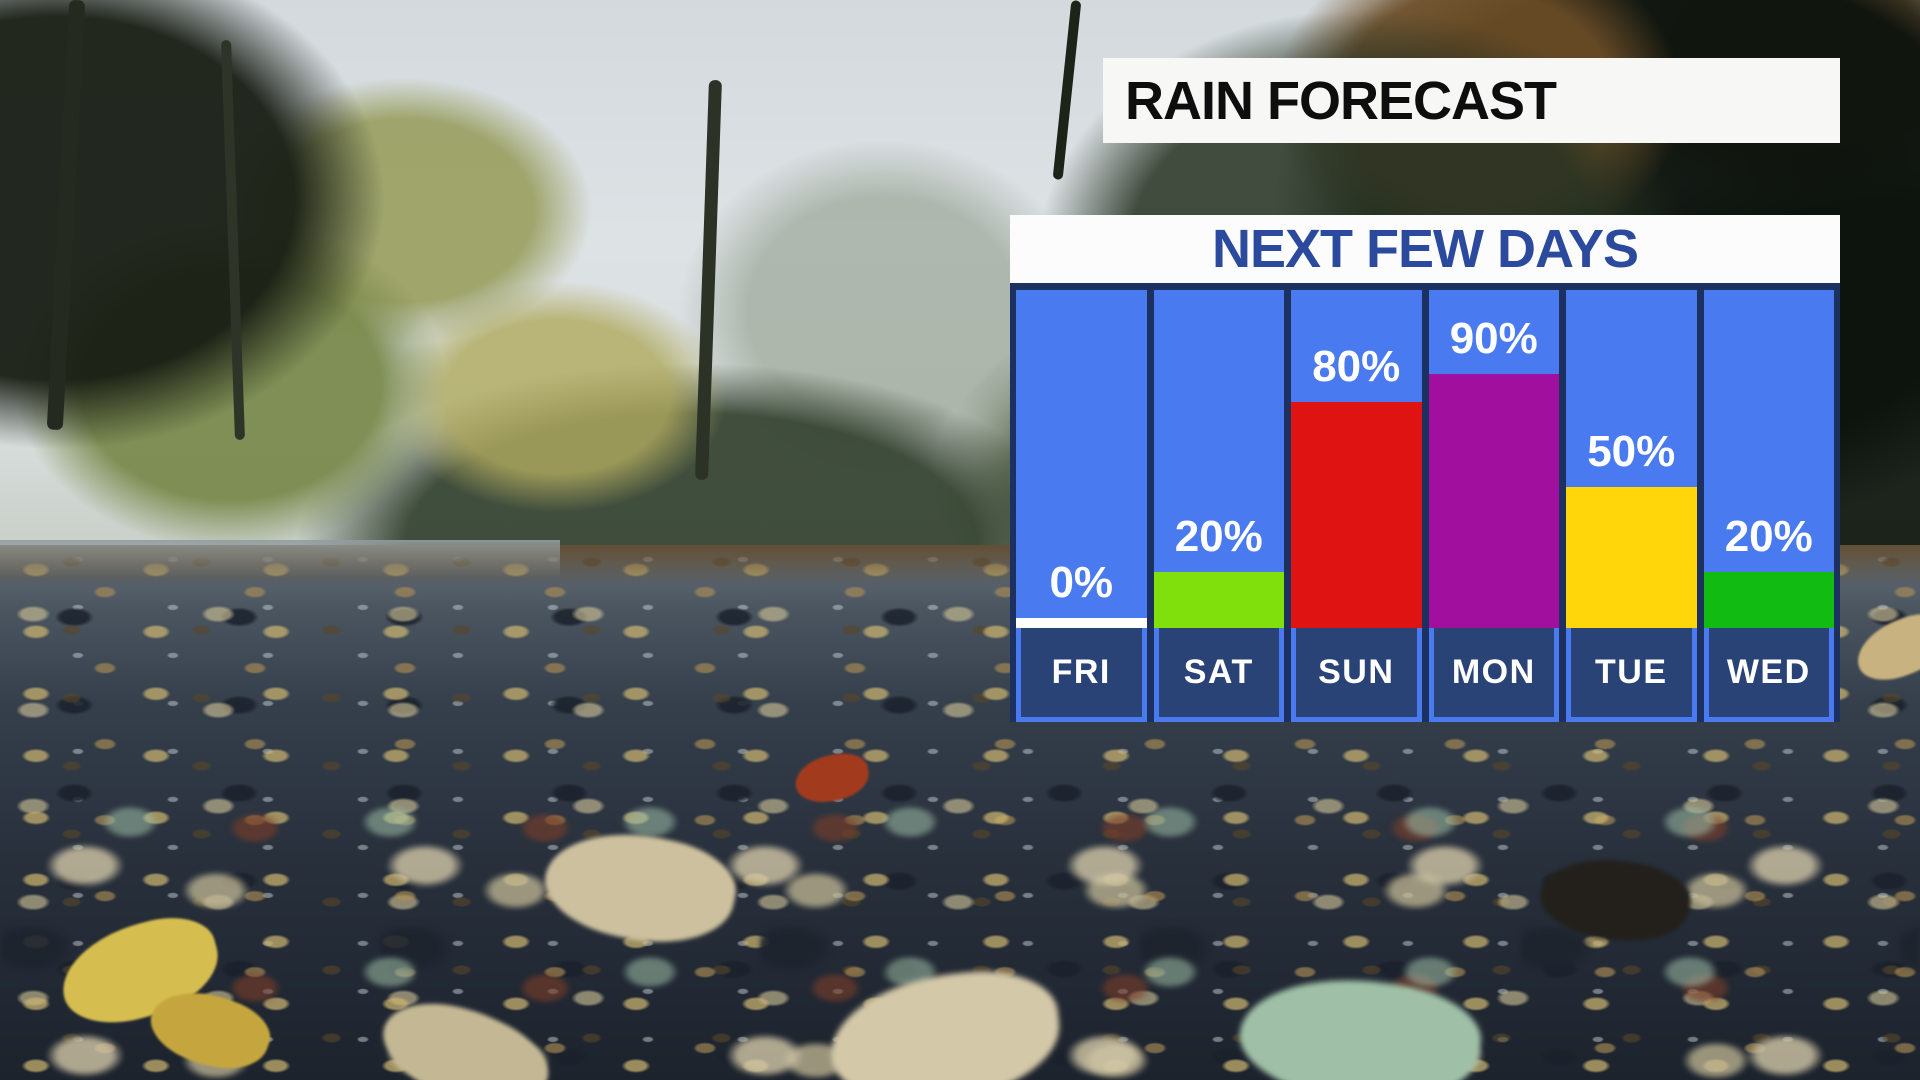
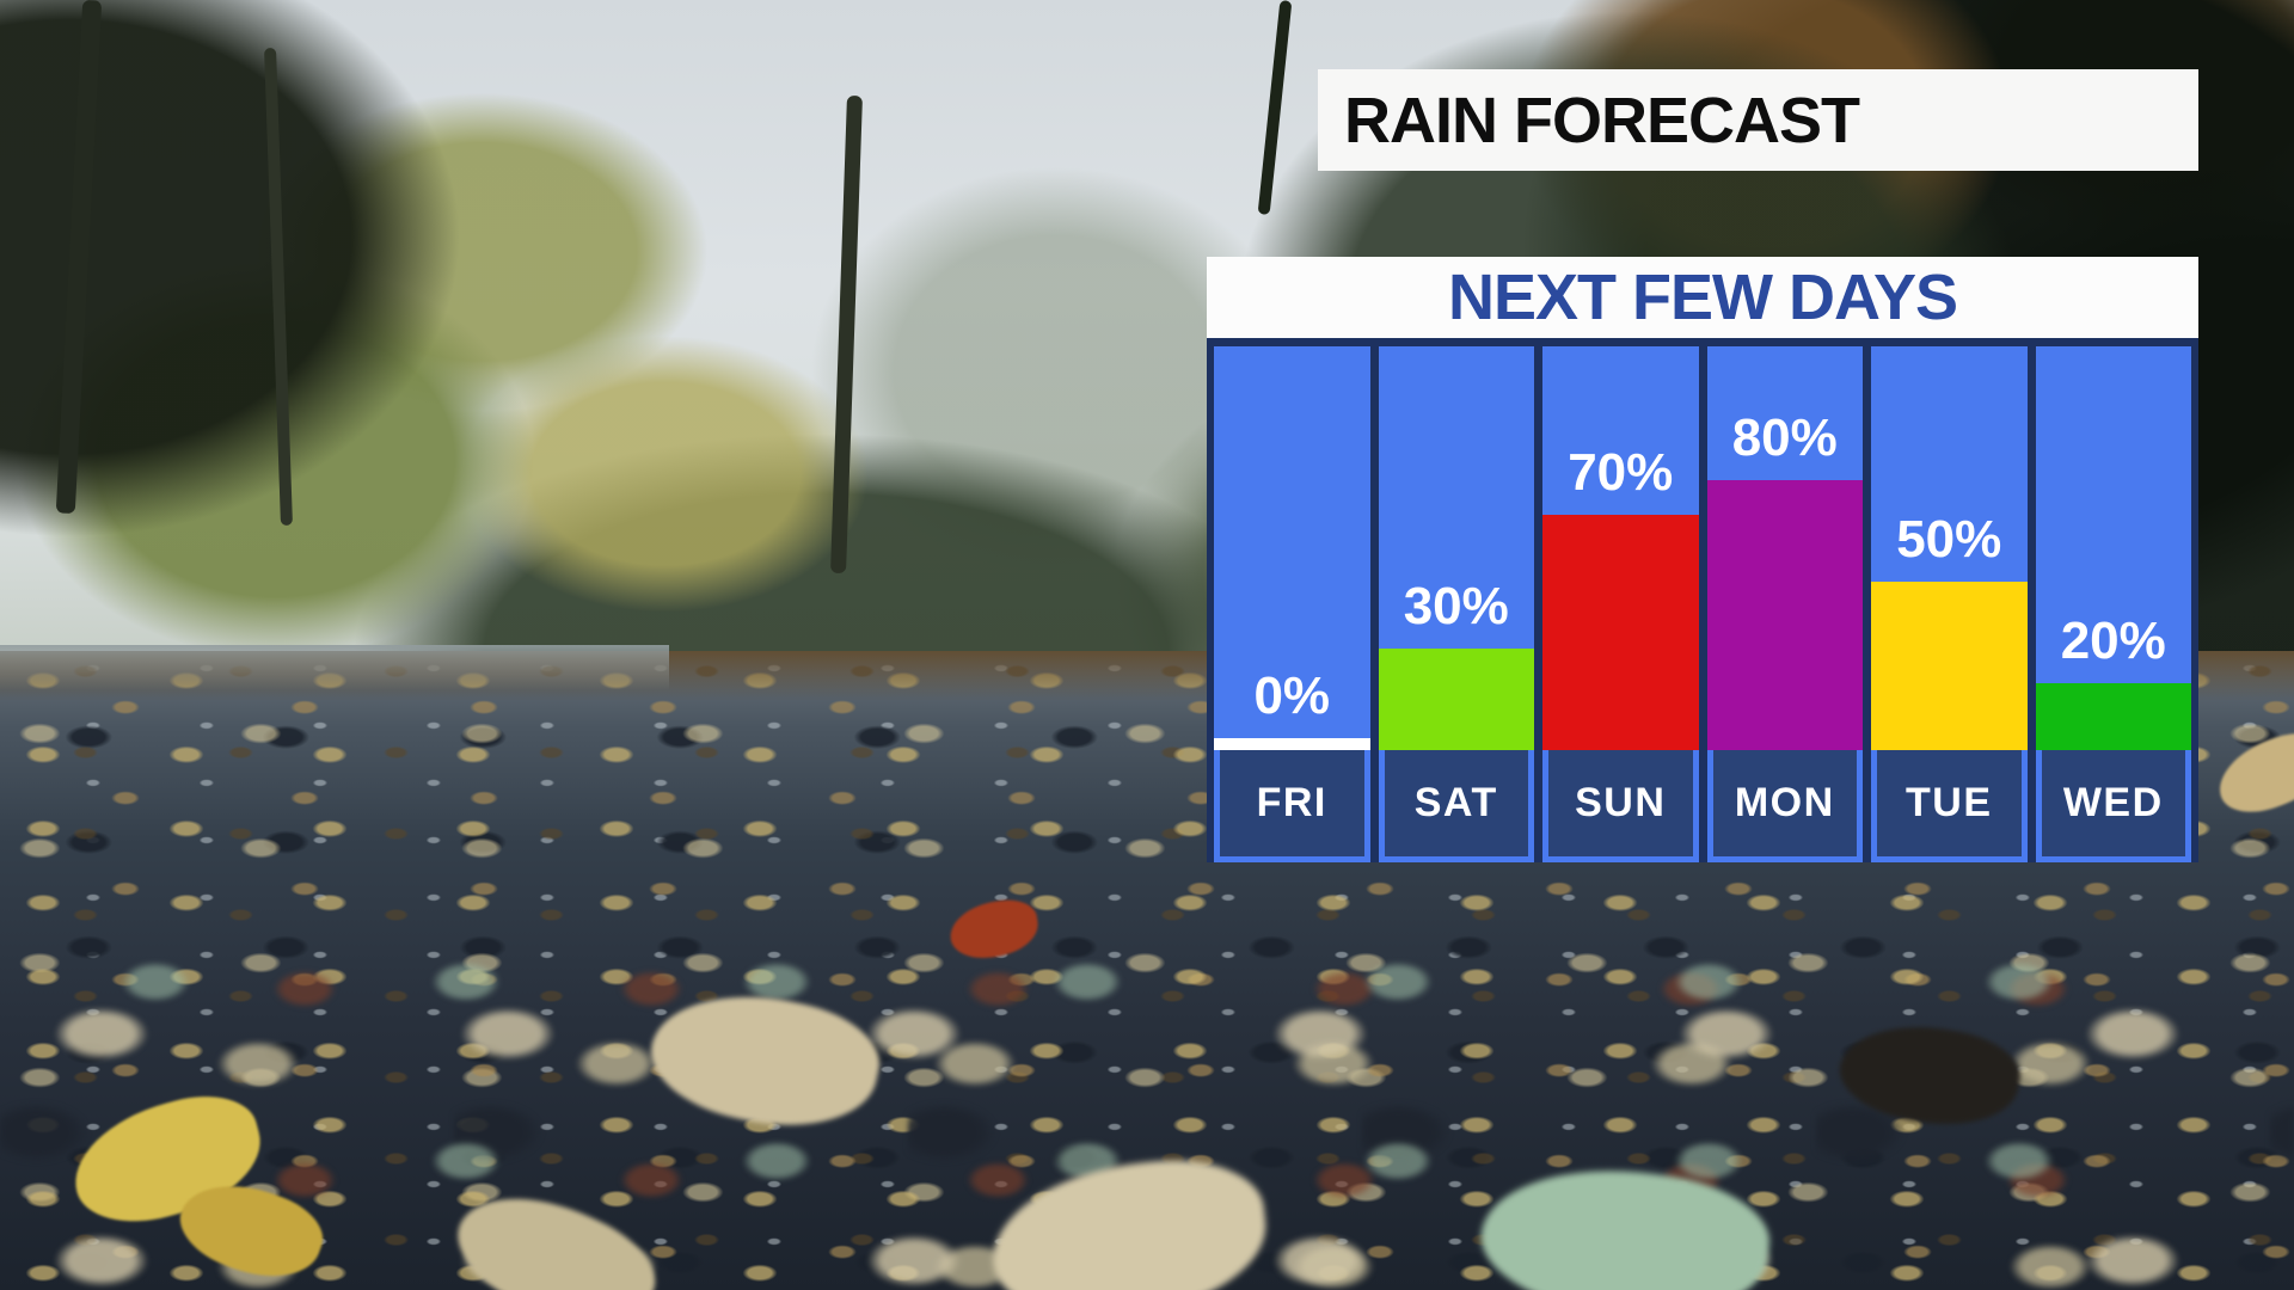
SAT: 20% -> 30%
SUN: 80% -> 70%
MON: 90% -> 80%
